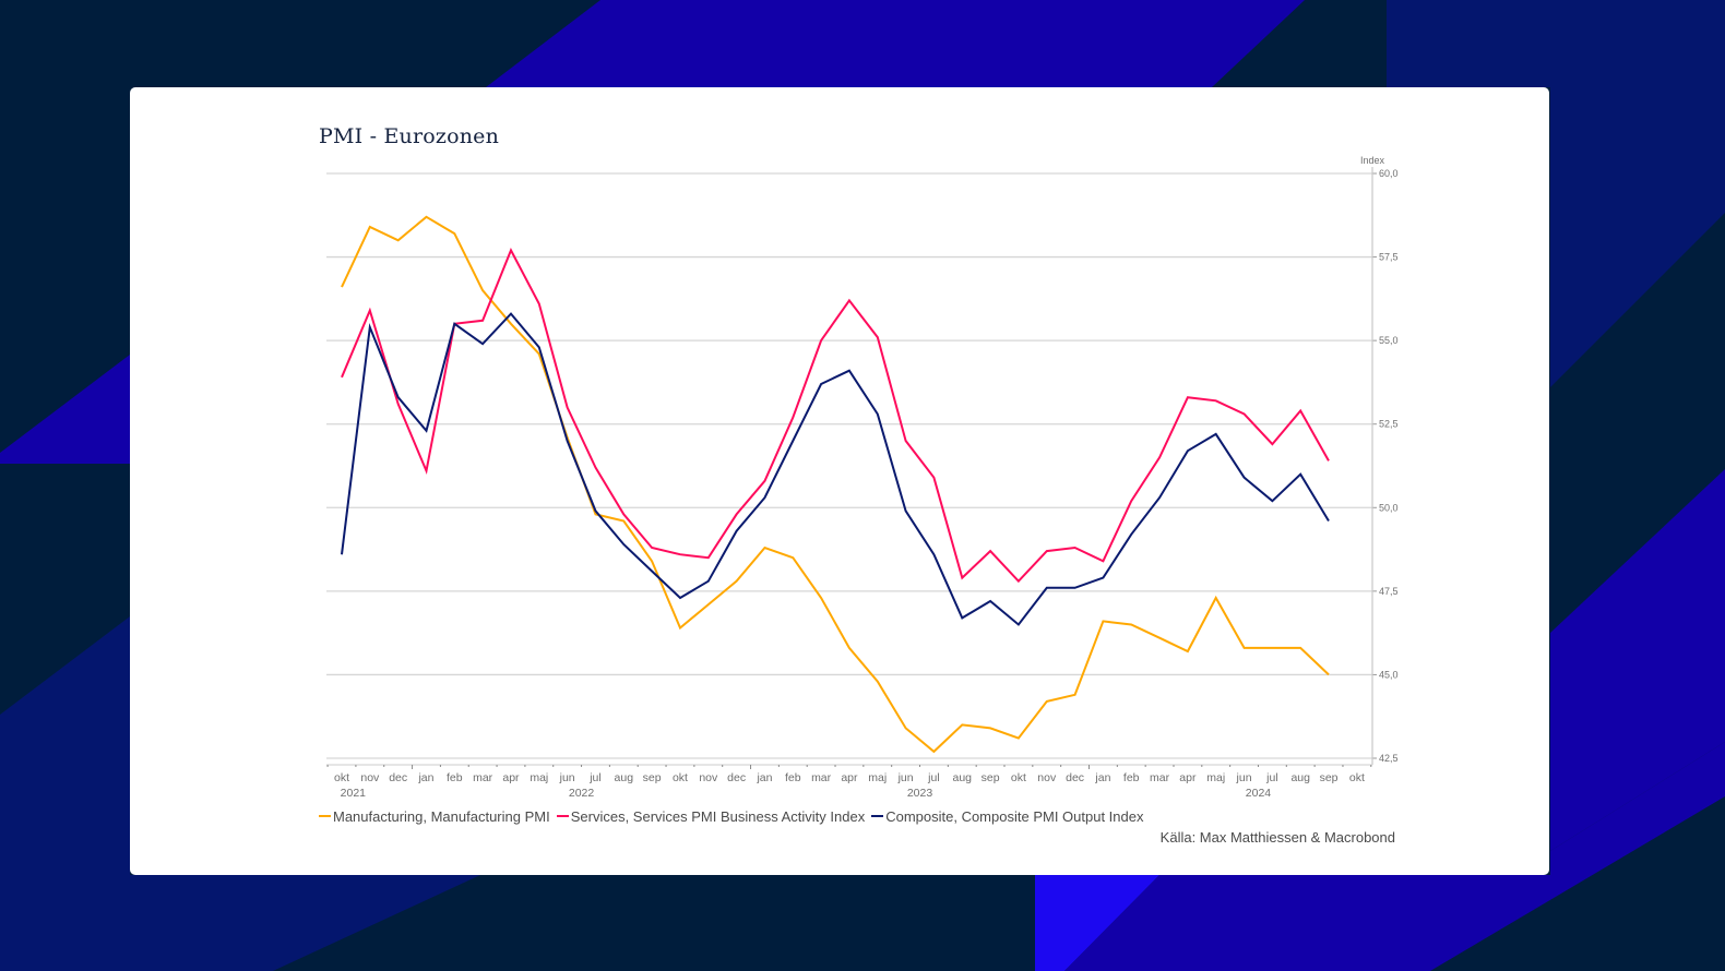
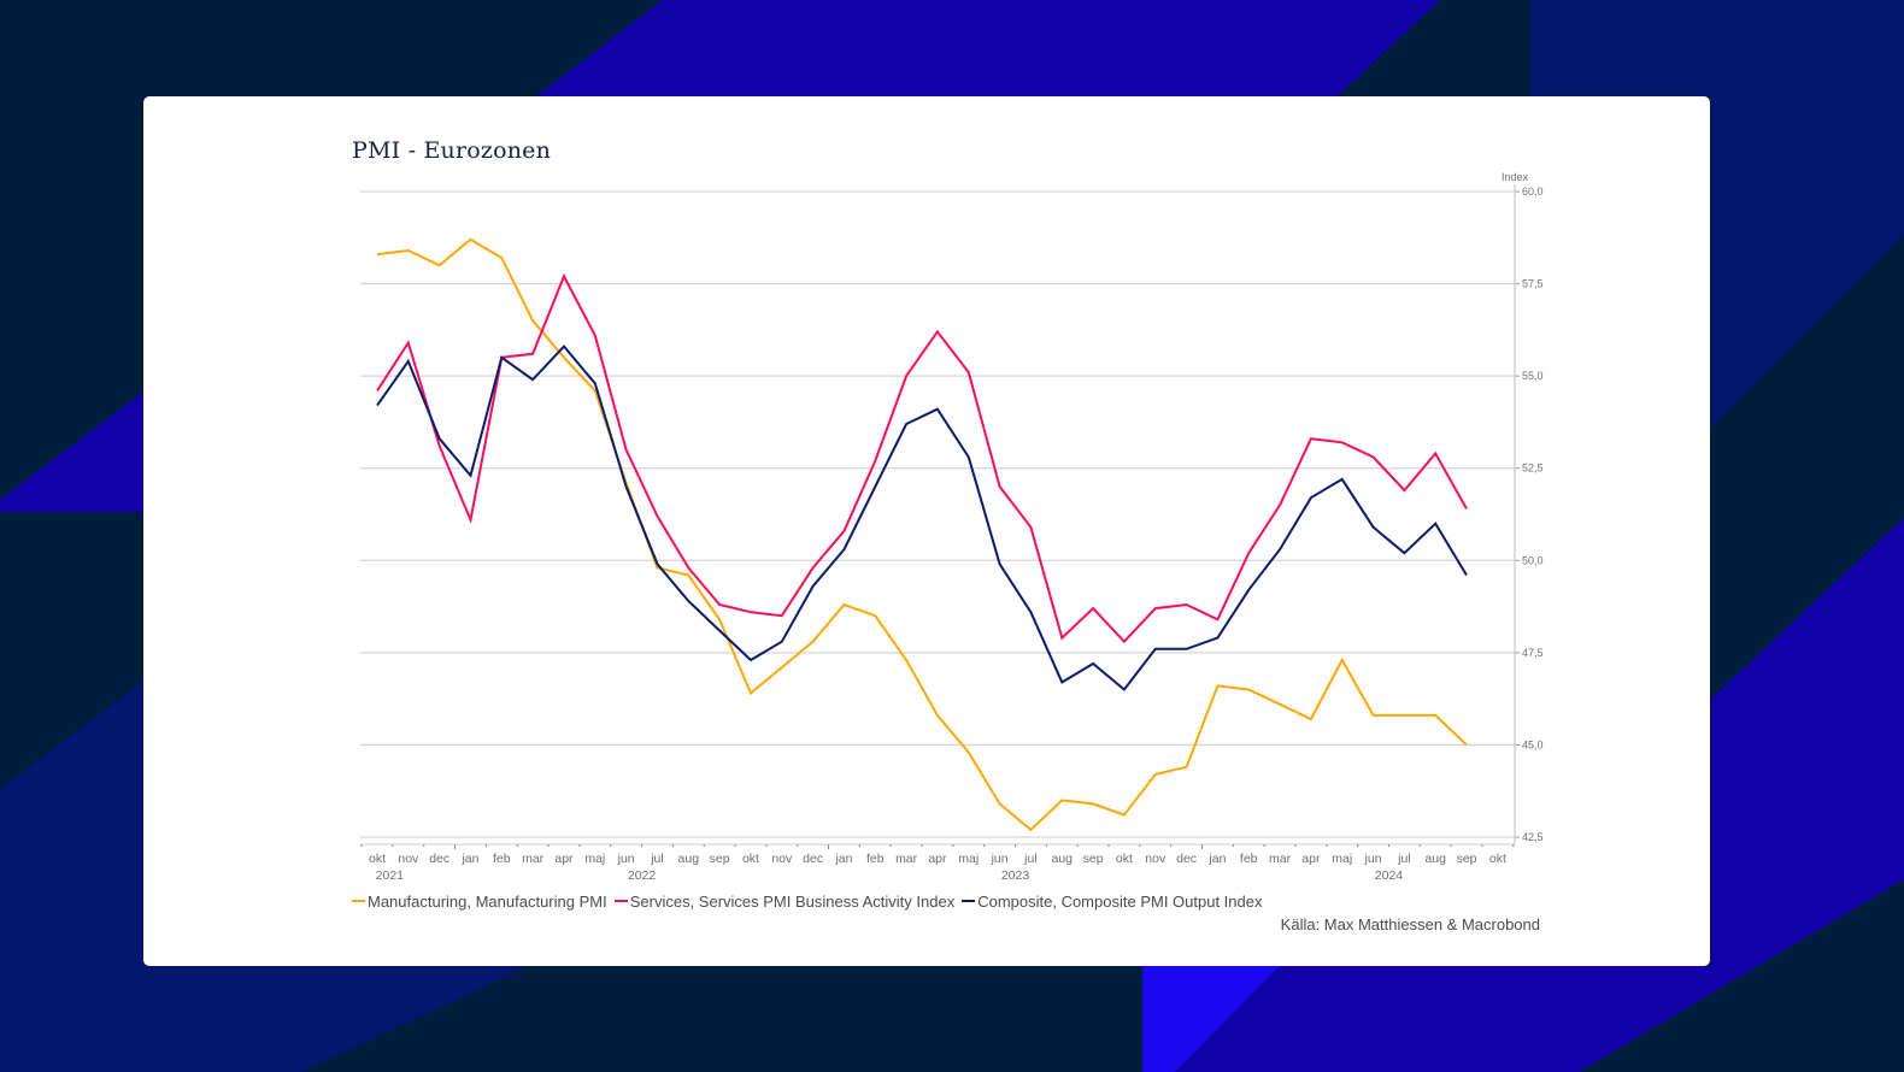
Manufacturing, Manufacturing PMI/okt 2021: 56,6 -> 58,3
Services, Services PMI Business Activity Index/okt 2021: 53,9 -> 54,6
Composite, Composite PMI Output Index/okt 2021: 48,6 -> 54,2
